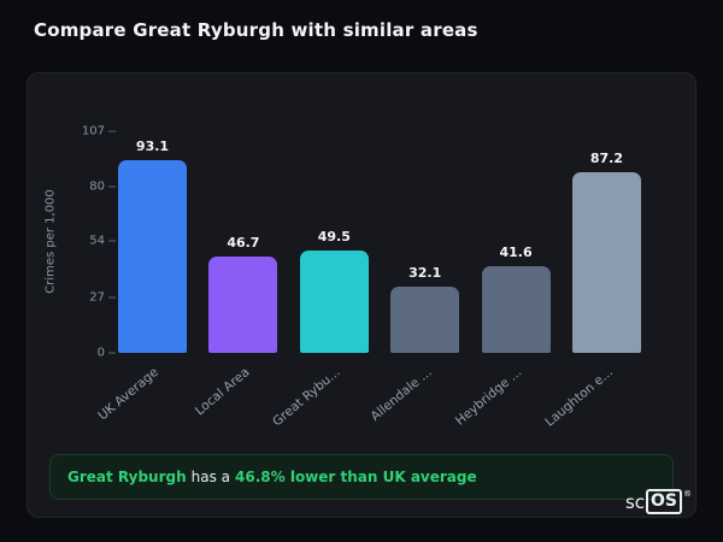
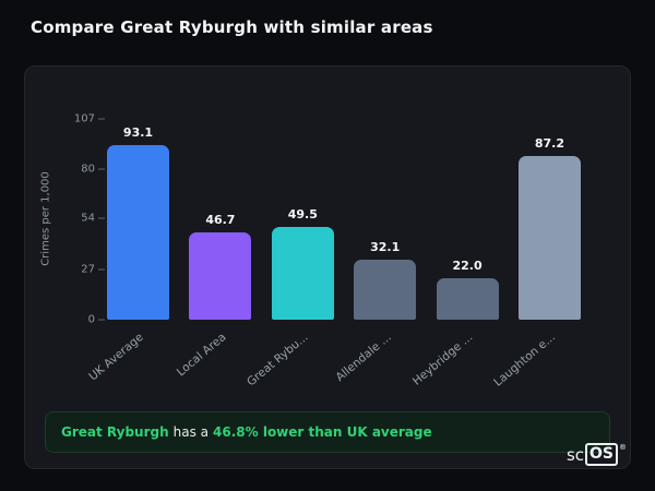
Heybridge ...: 41.6 -> 22.0
